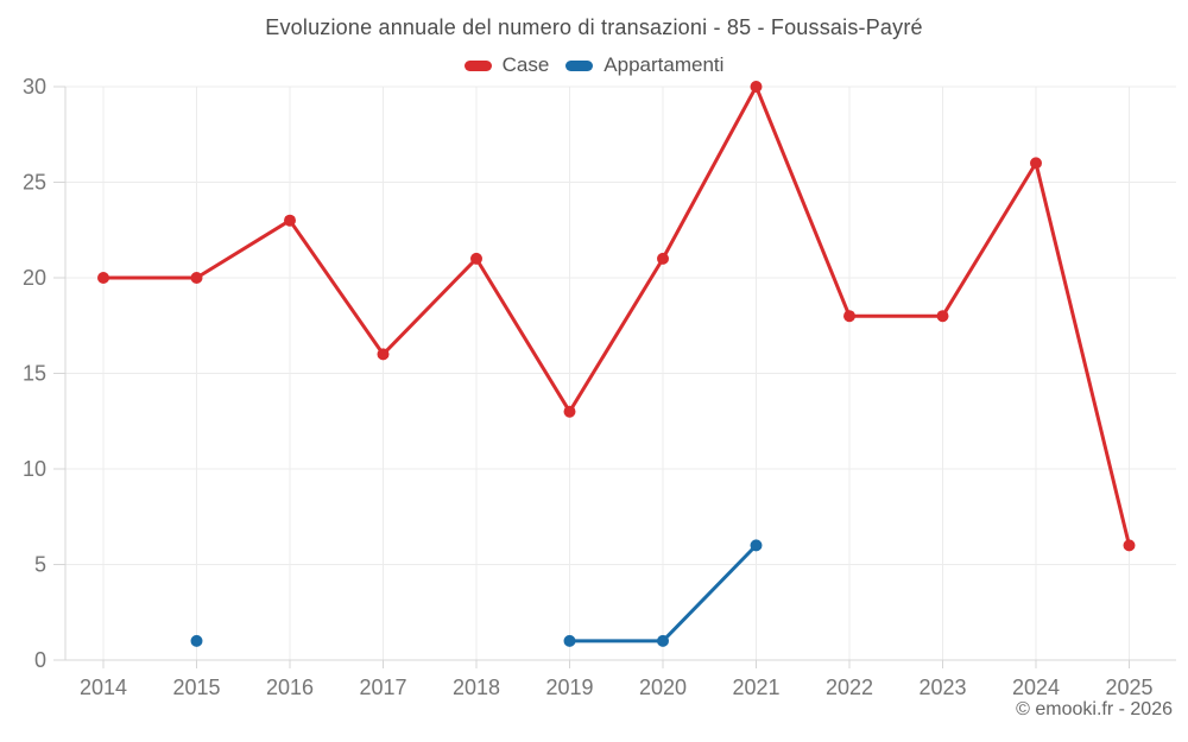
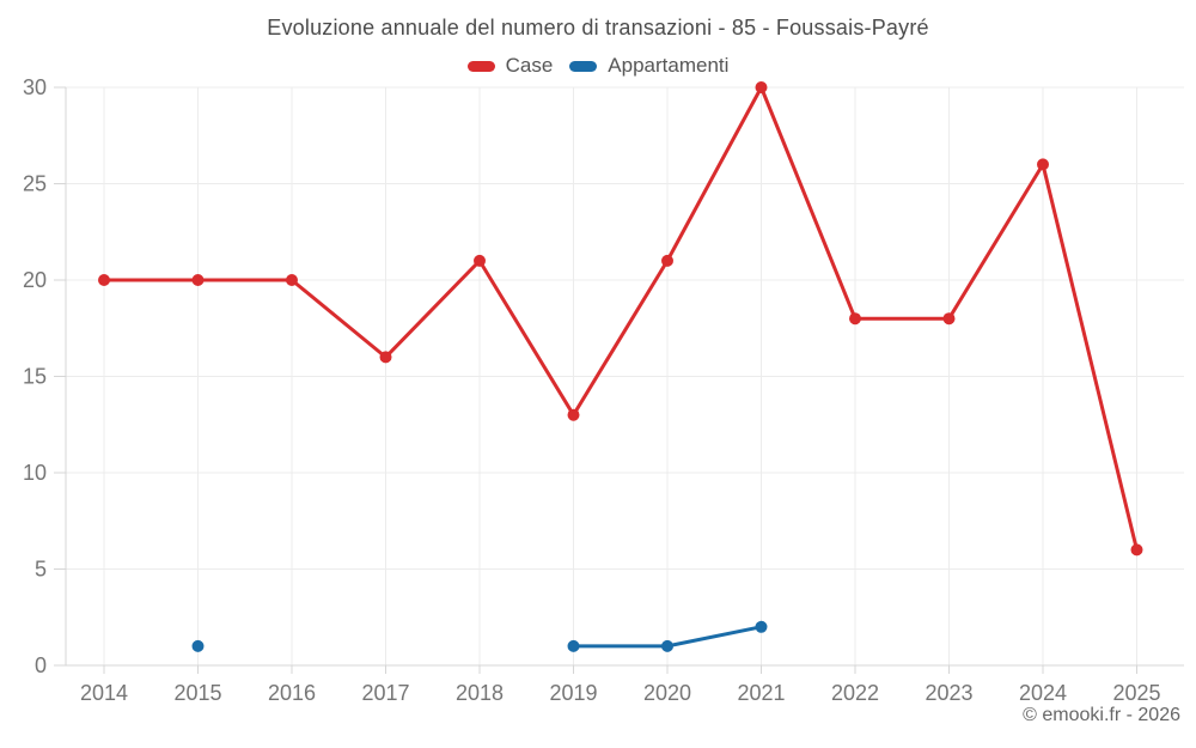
Case/2016: 23 -> 20
Appartamenti/2021: 6 -> 2
